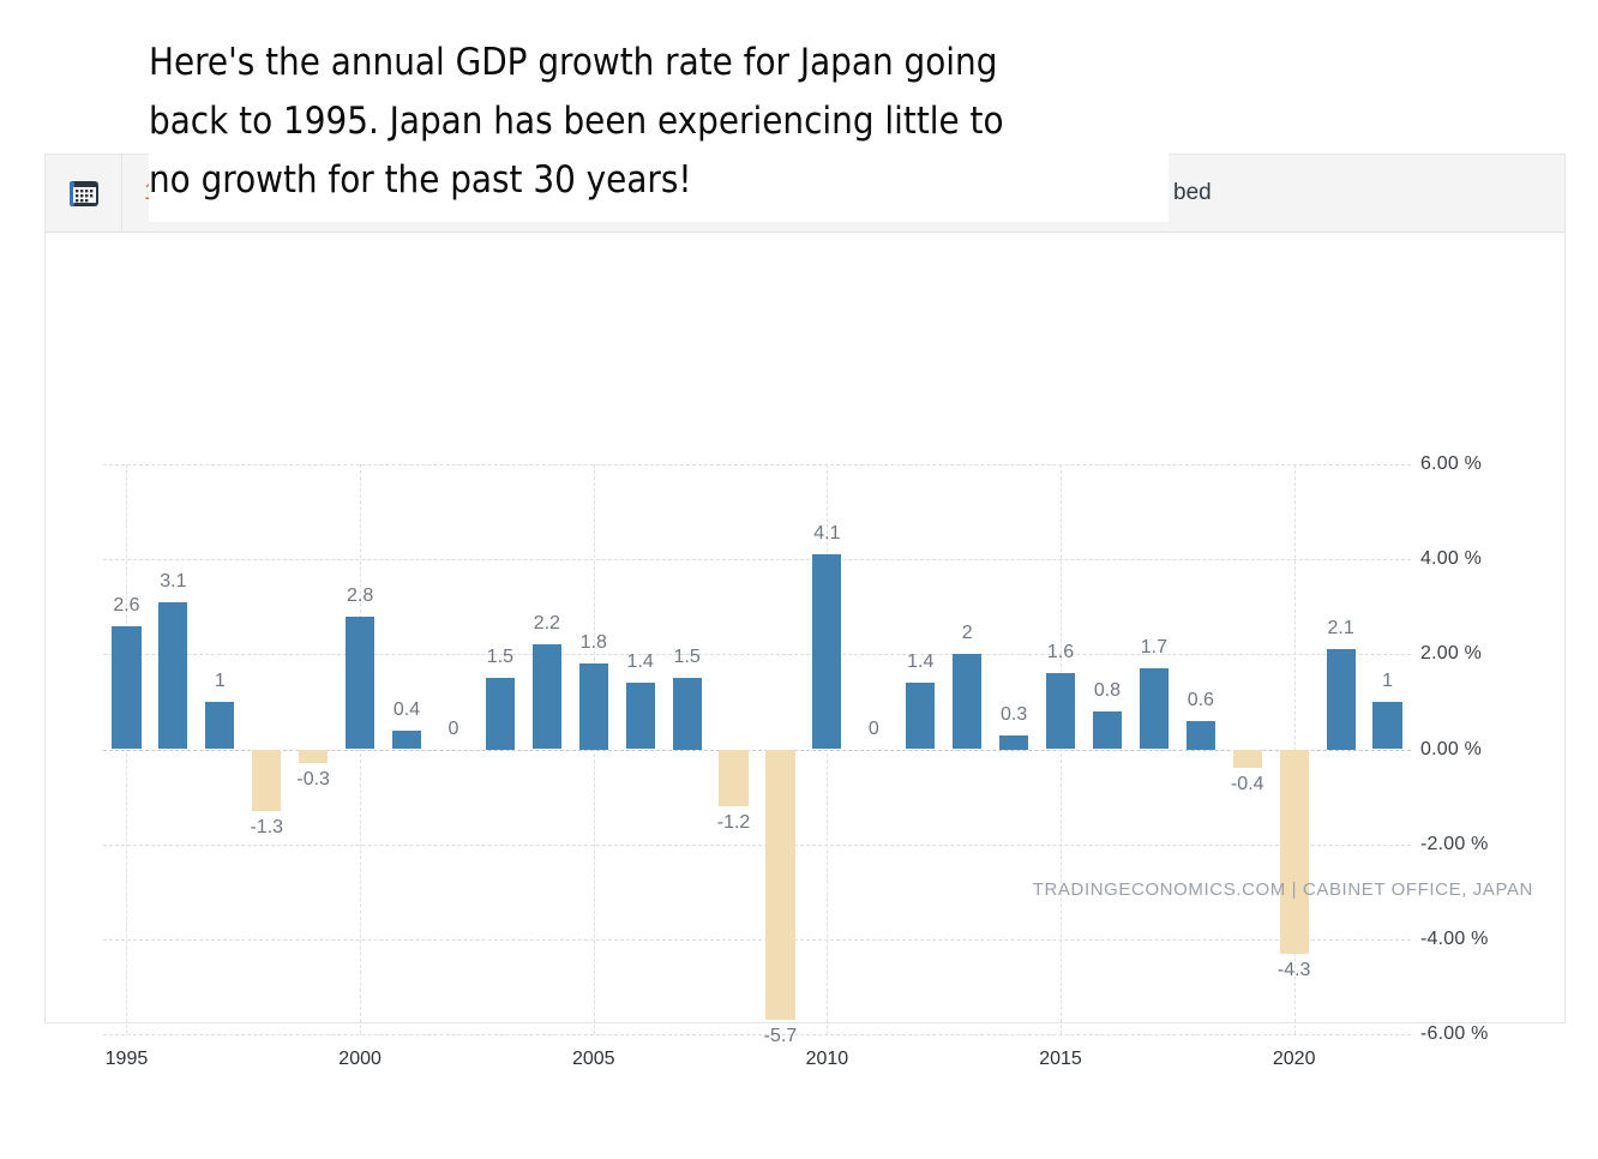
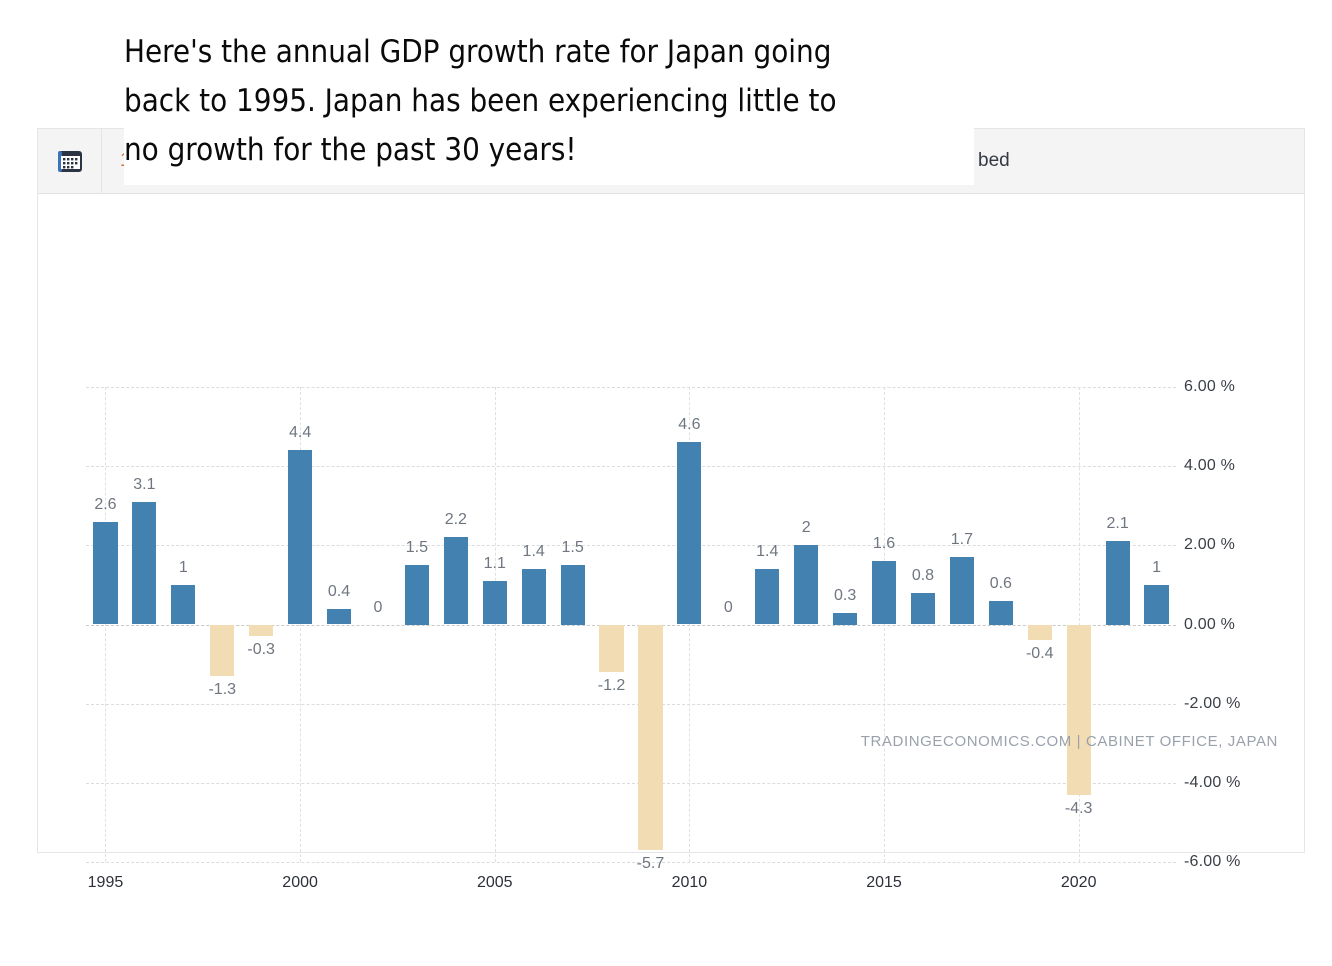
2000: 2.8 -> 4.4
2005: 1.8 -> 1.1
2010: 4.1 -> 4.6
